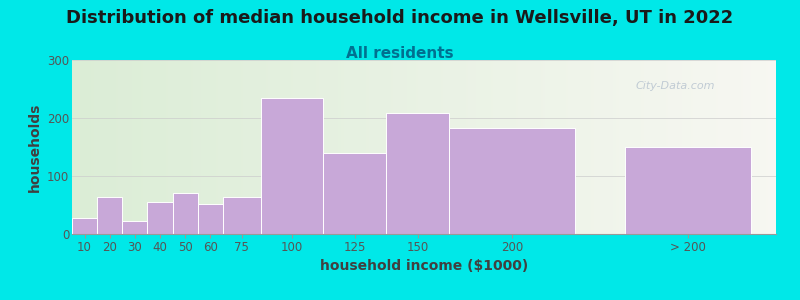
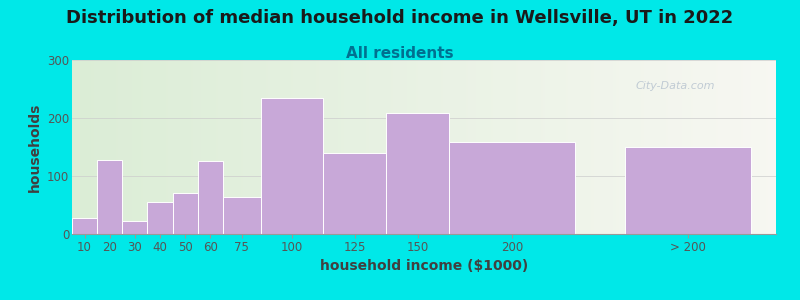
20: 63 -> 128
60: 52 -> 126
200: 183 -> 158
